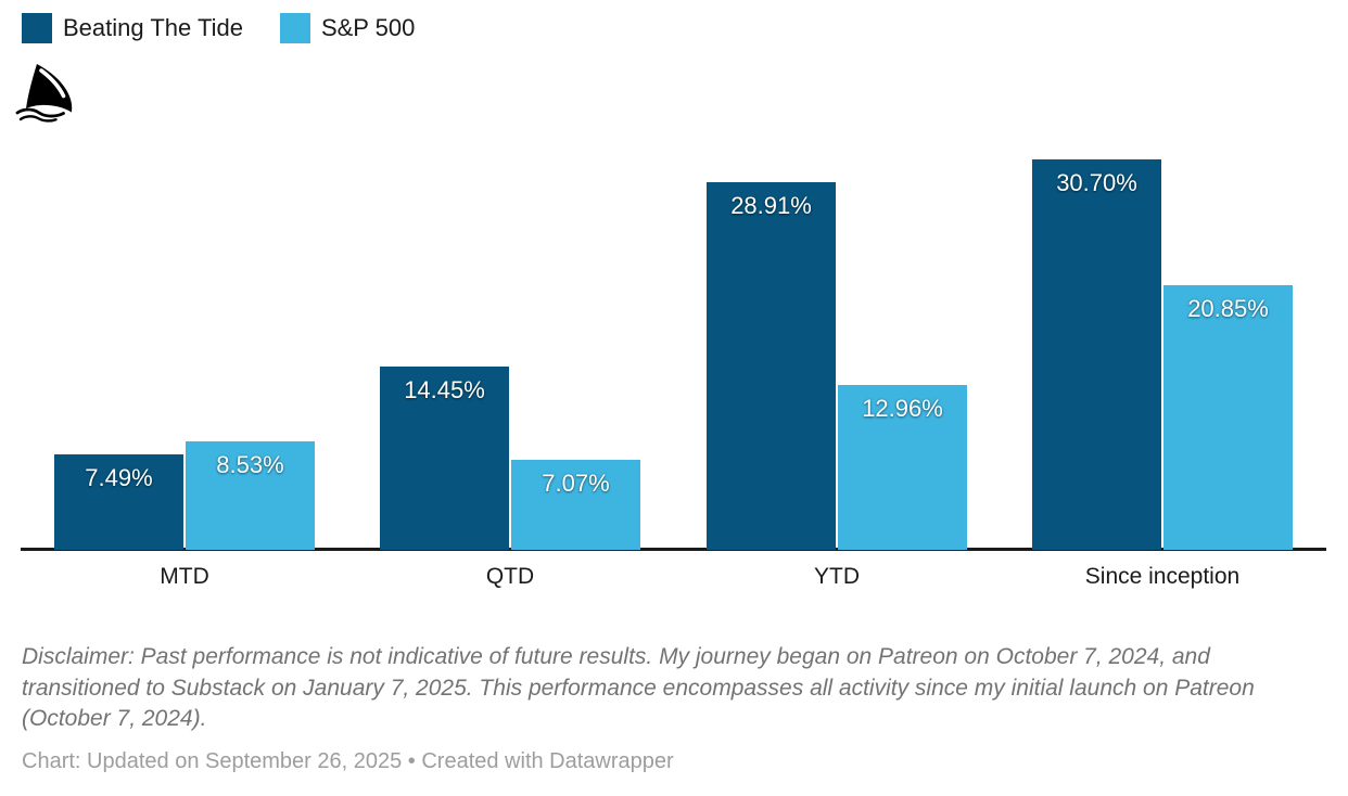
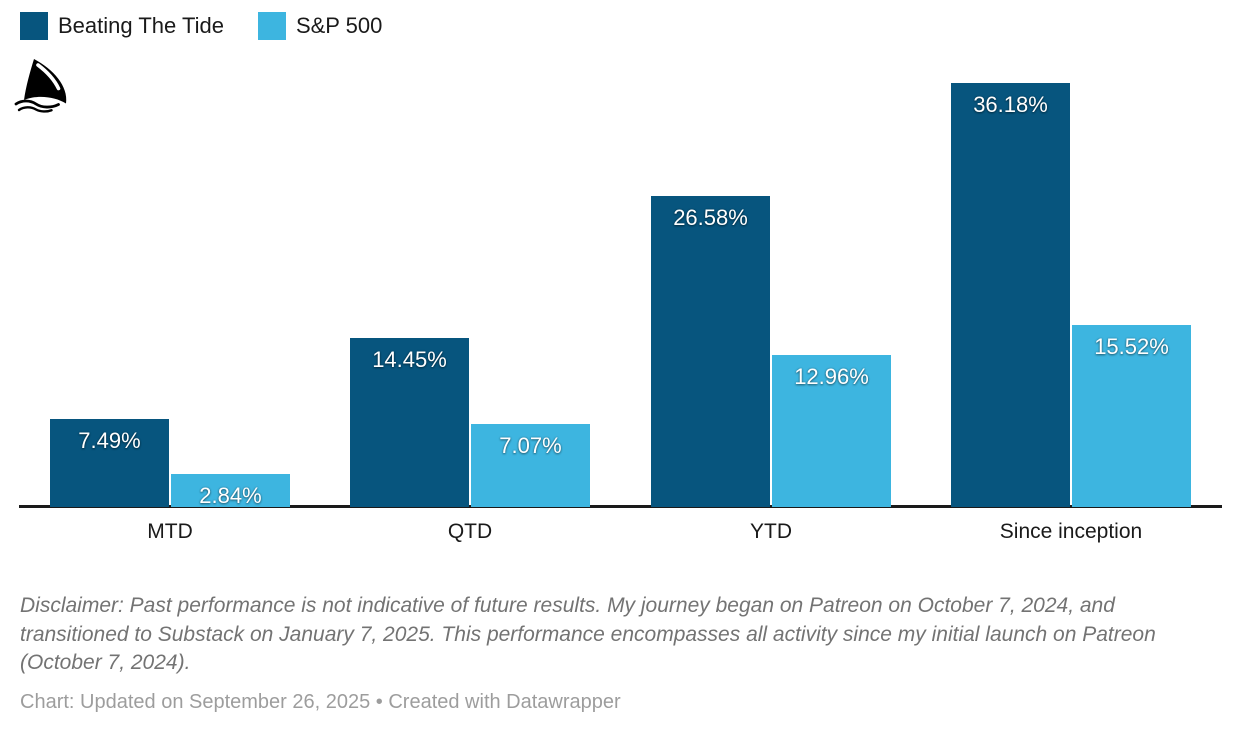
S&P 500/MTD: 8.53% -> 2.84%
Beating The Tide/YTD: 28.91% -> 26.58%
Beating The Tide/Since inception: 30.70% -> 36.18%
S&P 500/Since inception: 20.85% -> 15.52%
